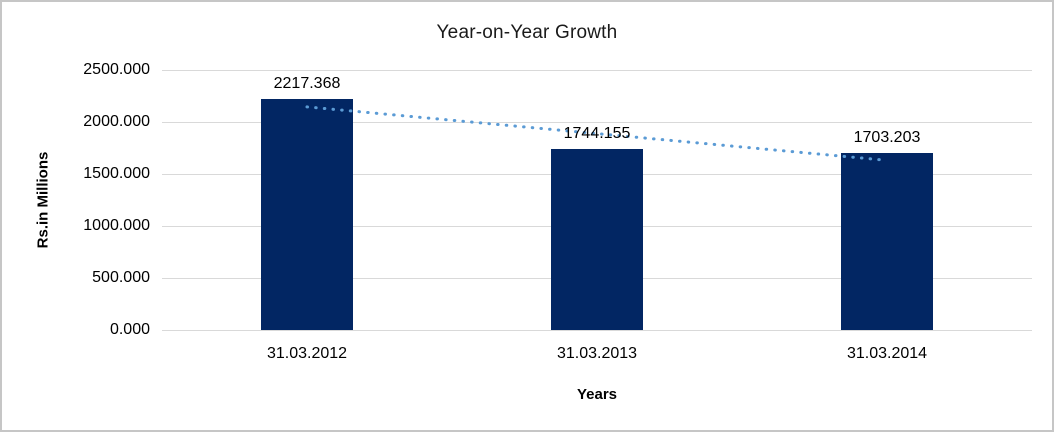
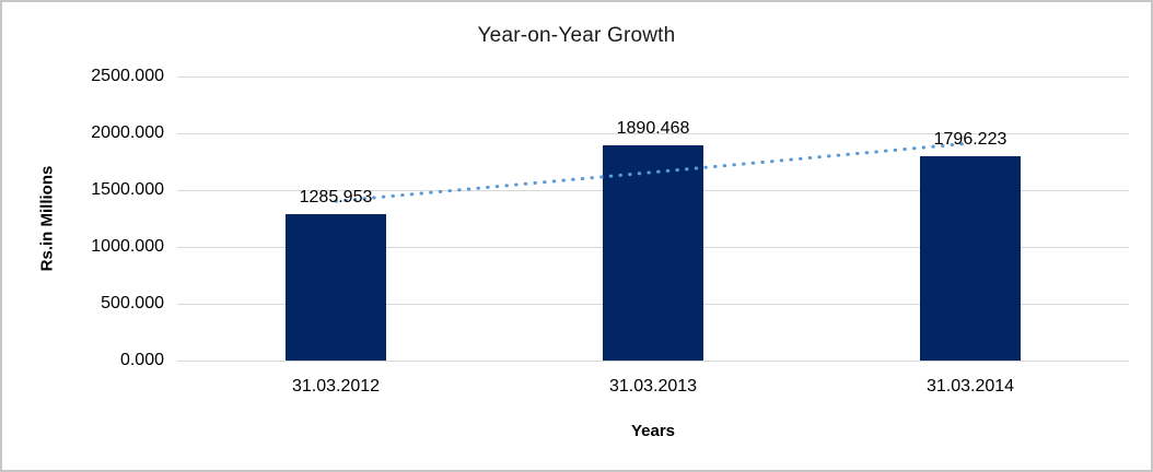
31.03.2012: 2217.368 -> 1285.953
31.03.2013: 1744.155 -> 1890.468
31.03.2014: 1703.203 -> 1796.223
